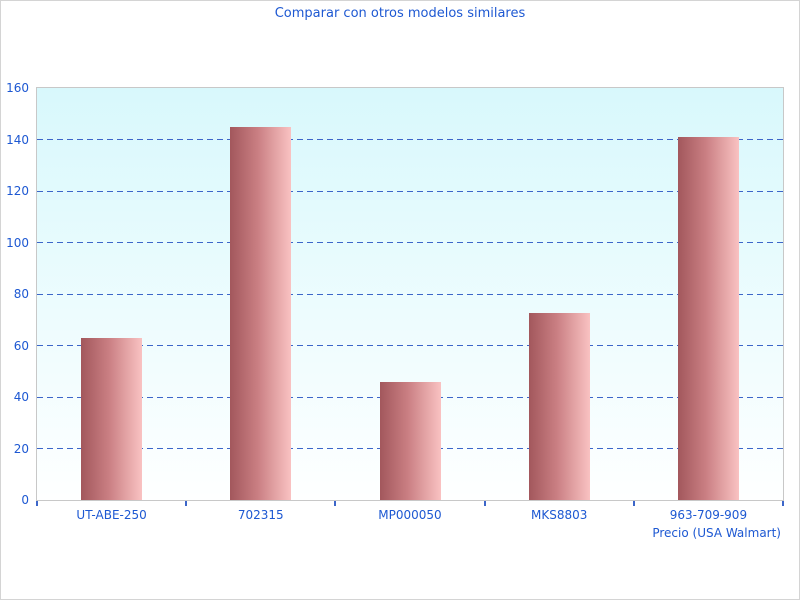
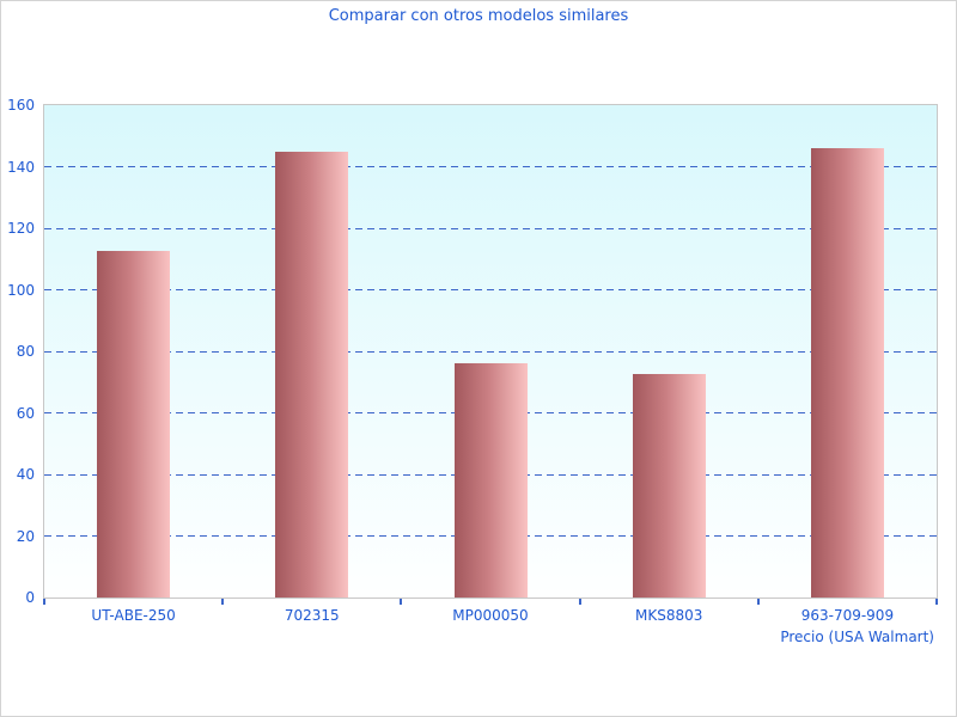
UT-ABE-250: 63 -> 112
MP000050: 46 -> 76
963-709-909: 141 -> 146
